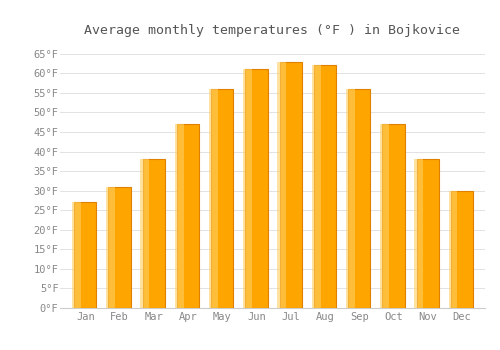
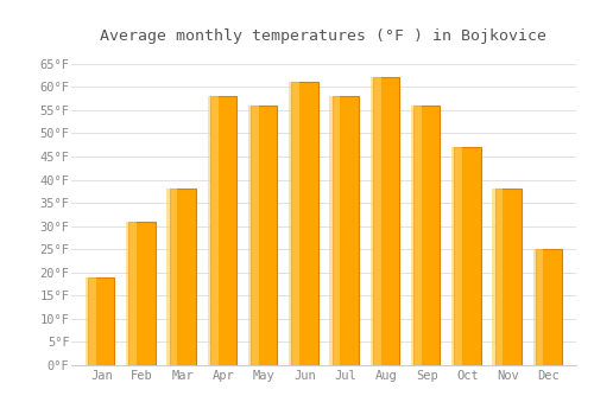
Jan: 27°F -> 19°F
Apr: 47°F -> 58°F
Jul: 63°F -> 58°F
Dec: 30°F -> 25°F
